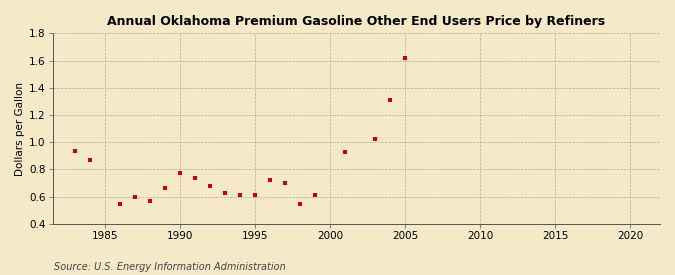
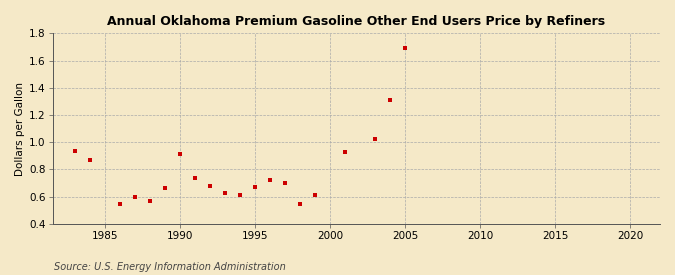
1990: 0.78 -> 0.91
1995: 0.61 -> 0.67
2005: 1.62 -> 1.69
